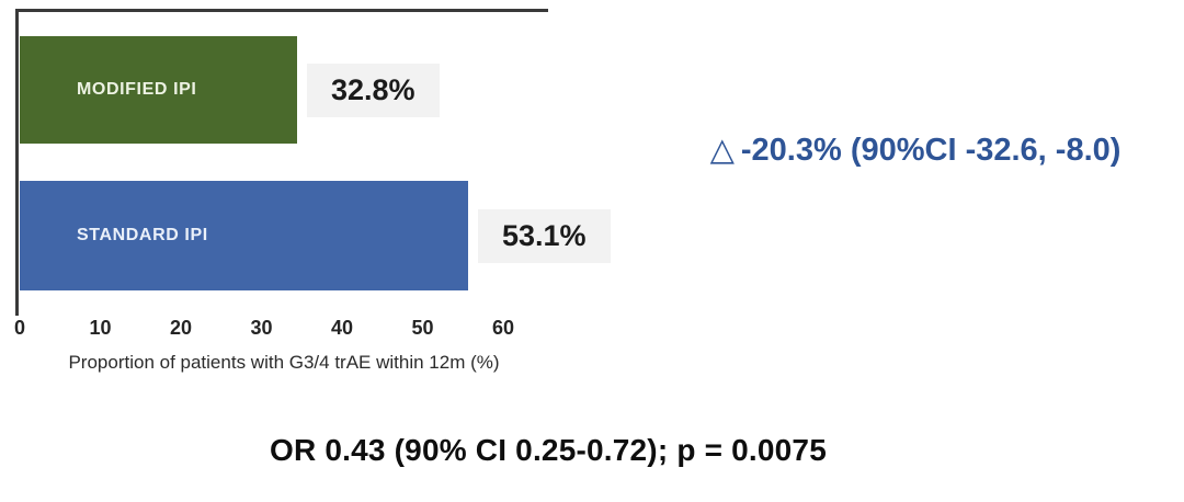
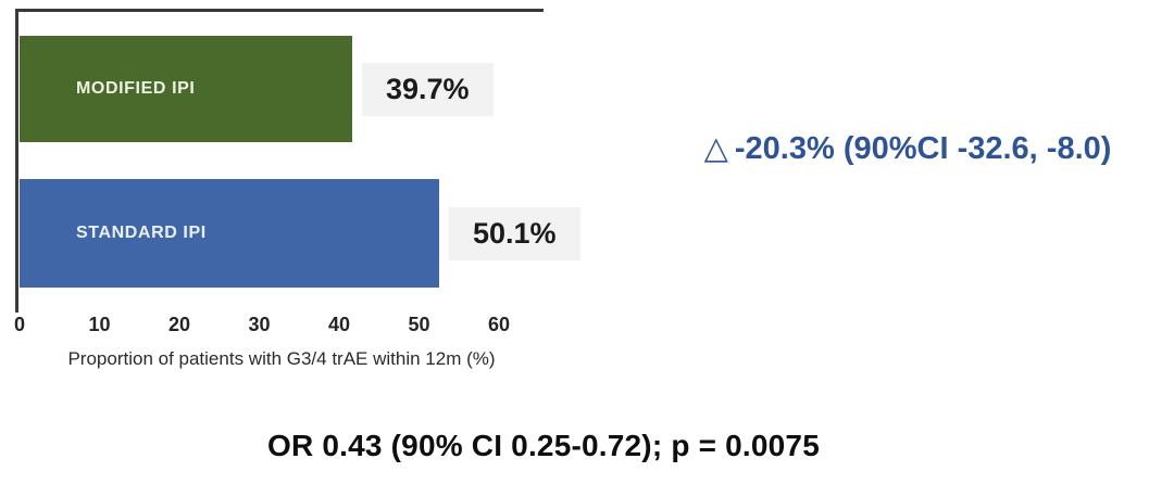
MODIFIED IPI: 32.8% -> 39.7%
STANDARD IPI: 53.1% -> 50.1%
